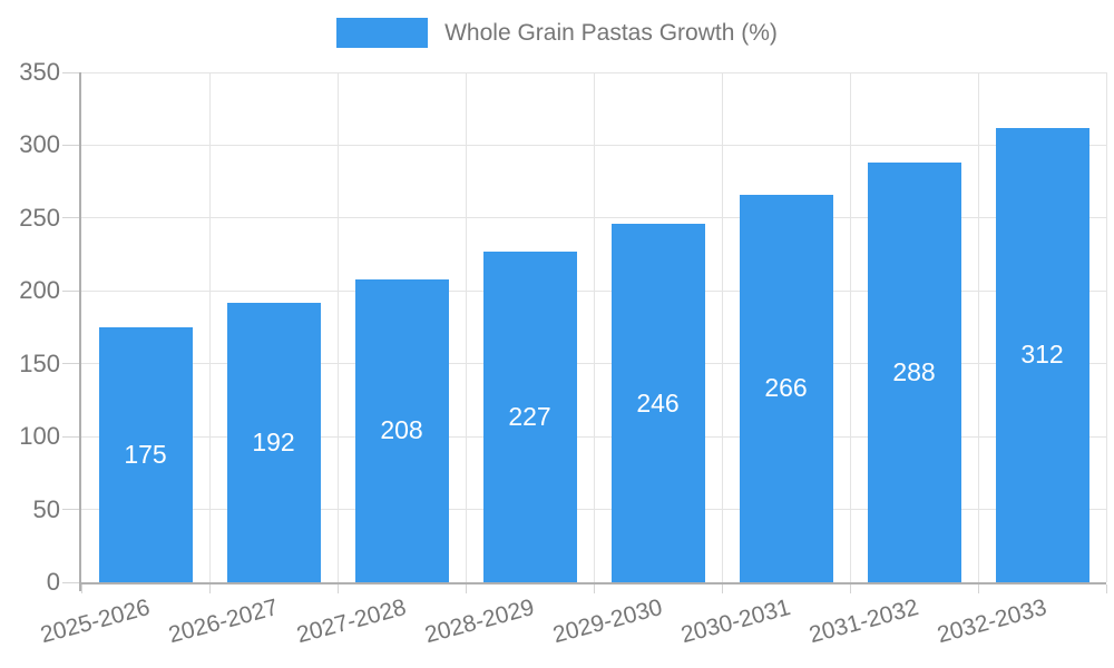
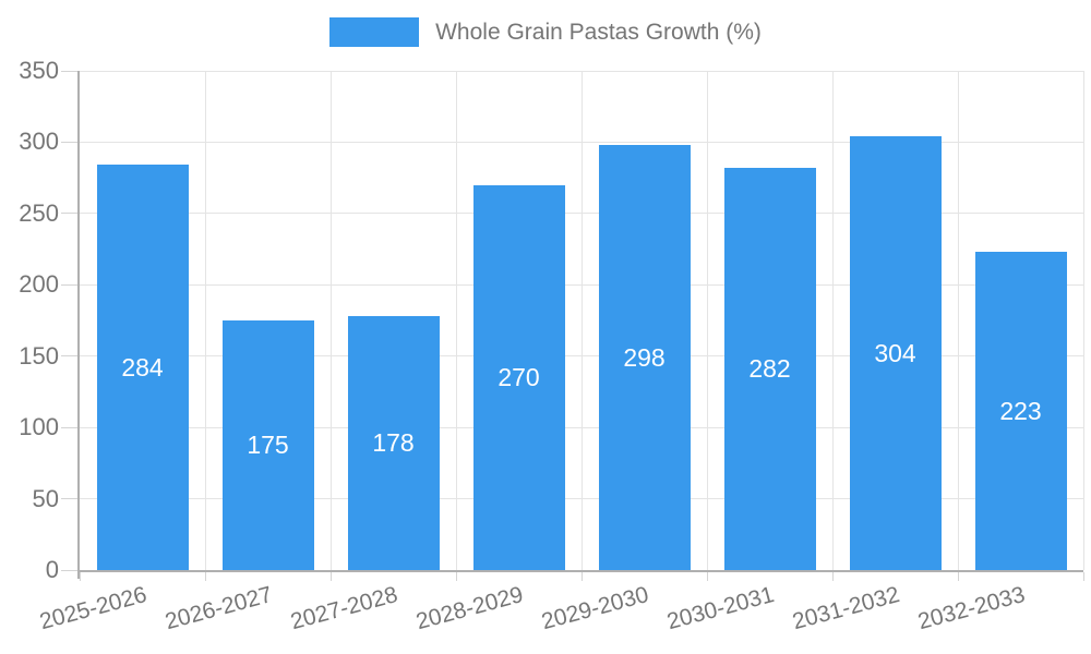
2025-2026: 175 -> 284
2026-2027: 192 -> 175
2027-2028: 208 -> 178
2028-2029: 227 -> 270
2029-2030: 246 -> 298
2030-2031: 266 -> 282
2031-2032: 288 -> 304
2032-2033: 312 -> 223
